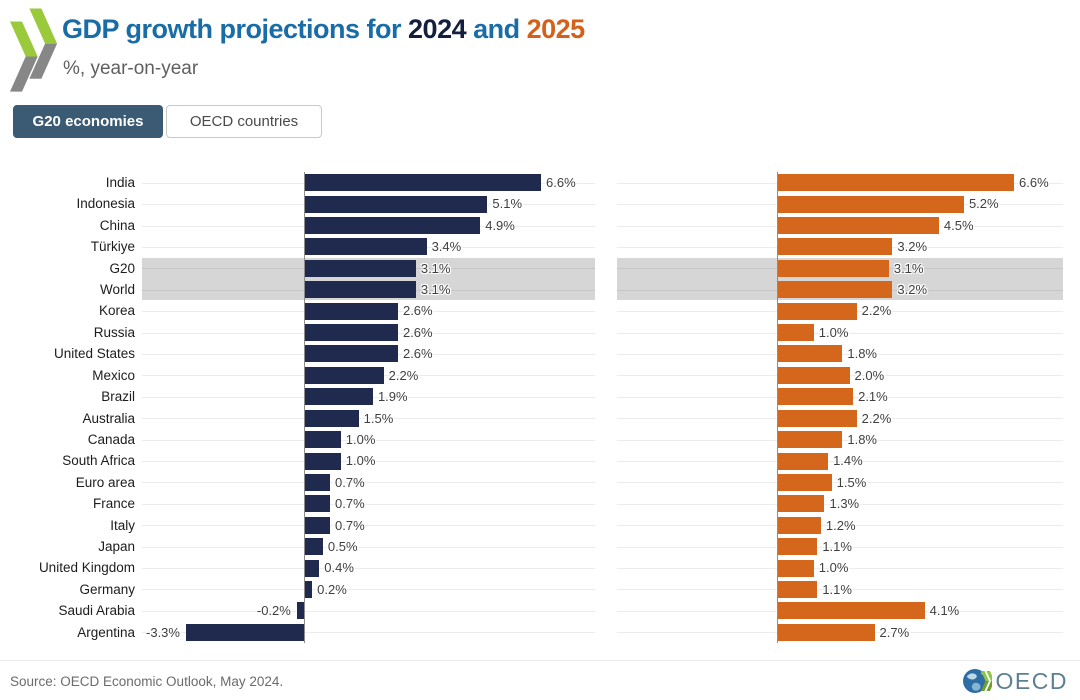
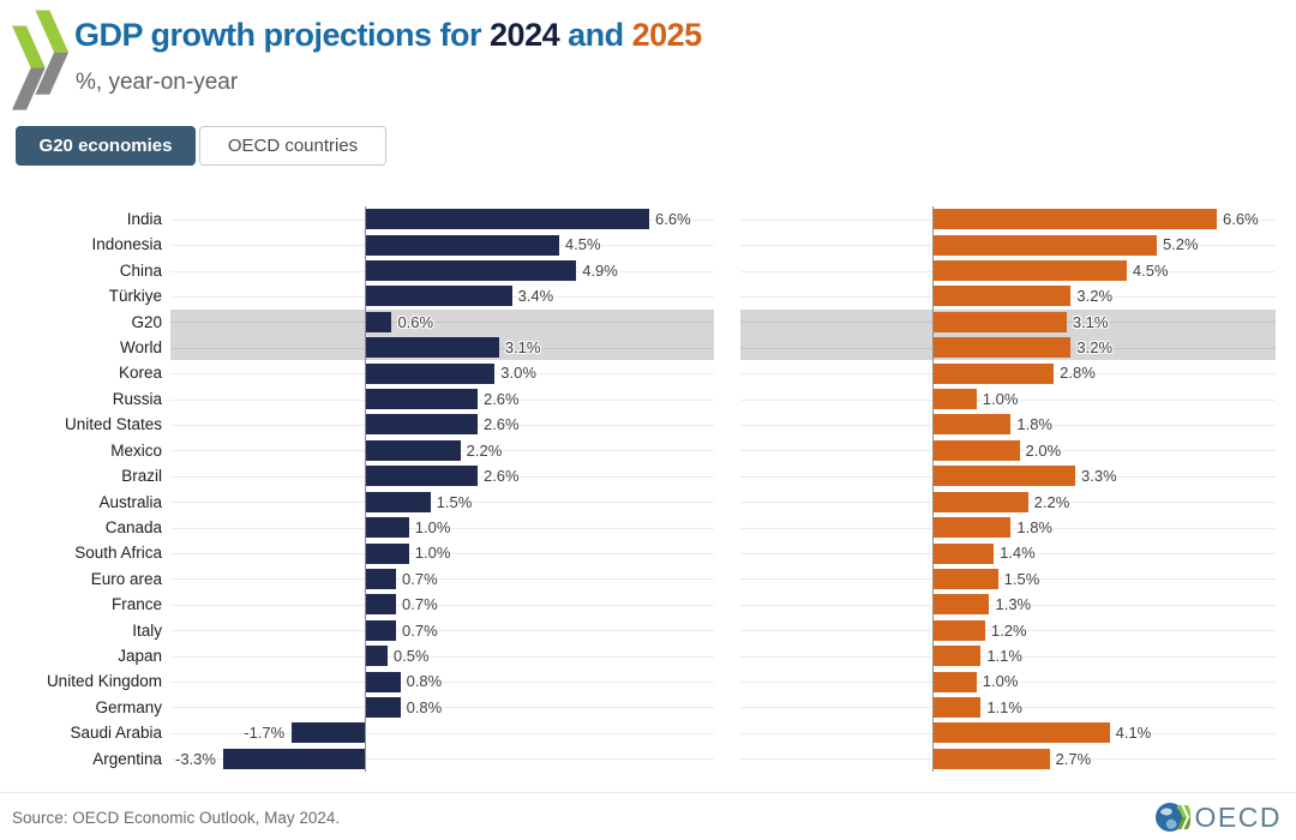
2024/Indonesia: 5.1% -> 4.5%
2024/G20: 3.1% -> 0.6%
2024/Korea: 2.6% -> 3.0%
2025/Korea: 2.2% -> 2.8%
2024/Brazil: 1.9% -> 2.6%
2025/Brazil: 2.1% -> 3.3%
2024/United Kingdom: 0.4% -> 0.8%
2024/Germany: 0.2% -> 0.8%
2024/Saudi Arabia: -0.2% -> -1.7%
